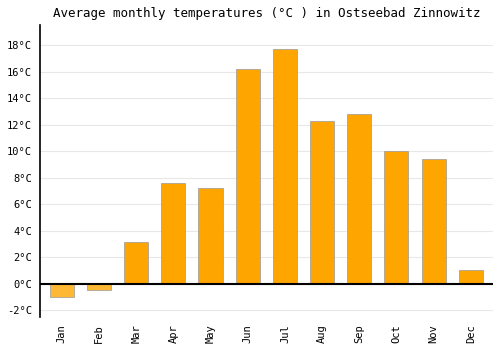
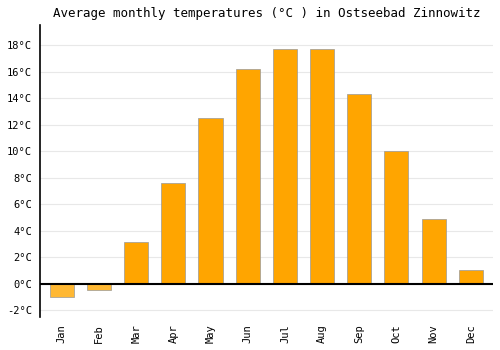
May: 7.2°C -> 12.5°C
Aug: 12.3°C -> 17.7°C
Sep: 12.8°C -> 14.3°C
Nov: 9.4°C -> 4.9°C
